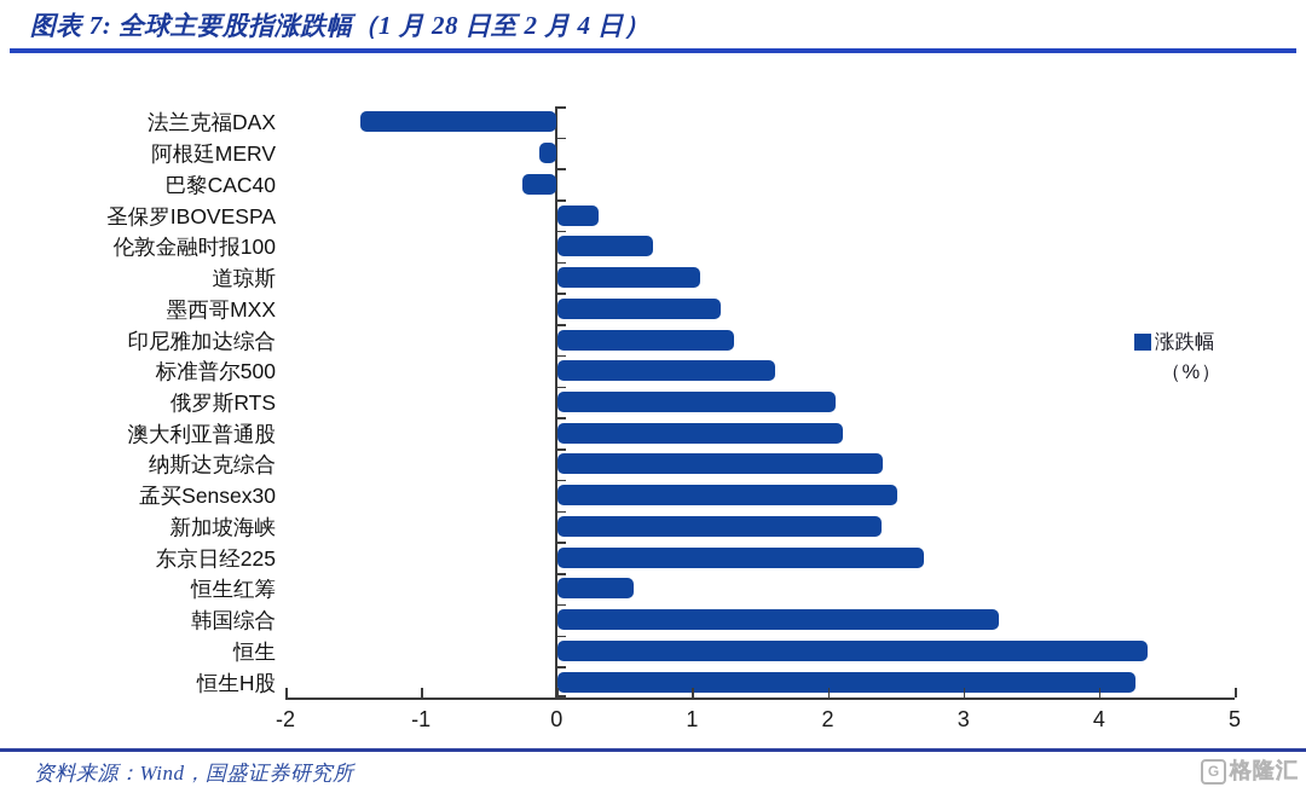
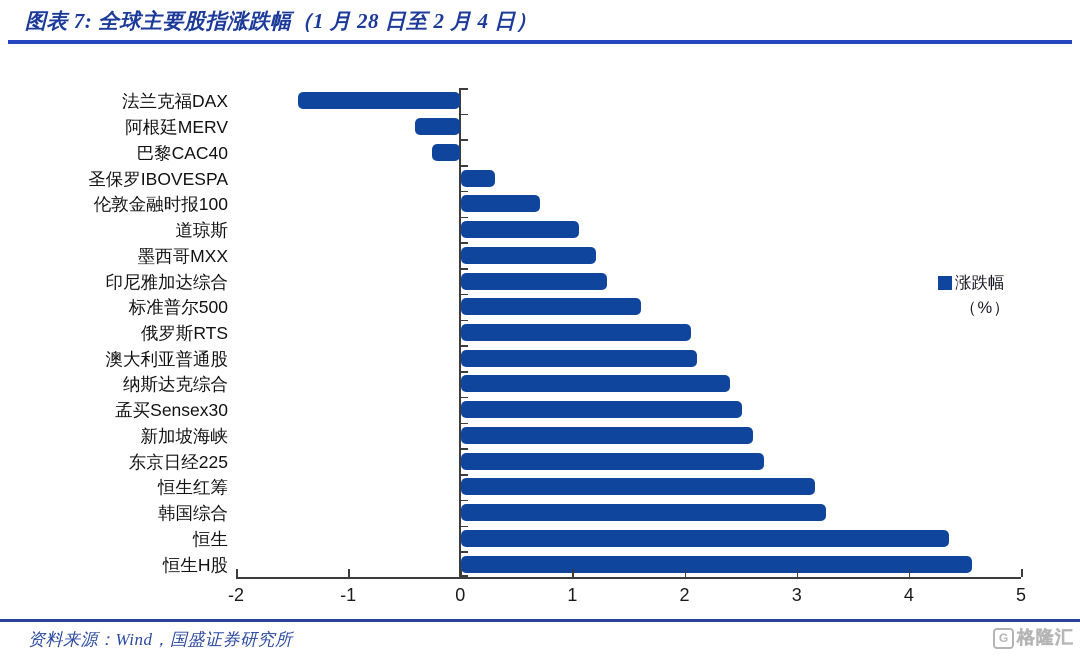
阿根廷MERV: -0.13 -> -0.40
新加坡海峡: 2.39 -> 2.60
恒生红筹: 0.56 -> 3.15
恒生H股: 4.26 -> 4.55
